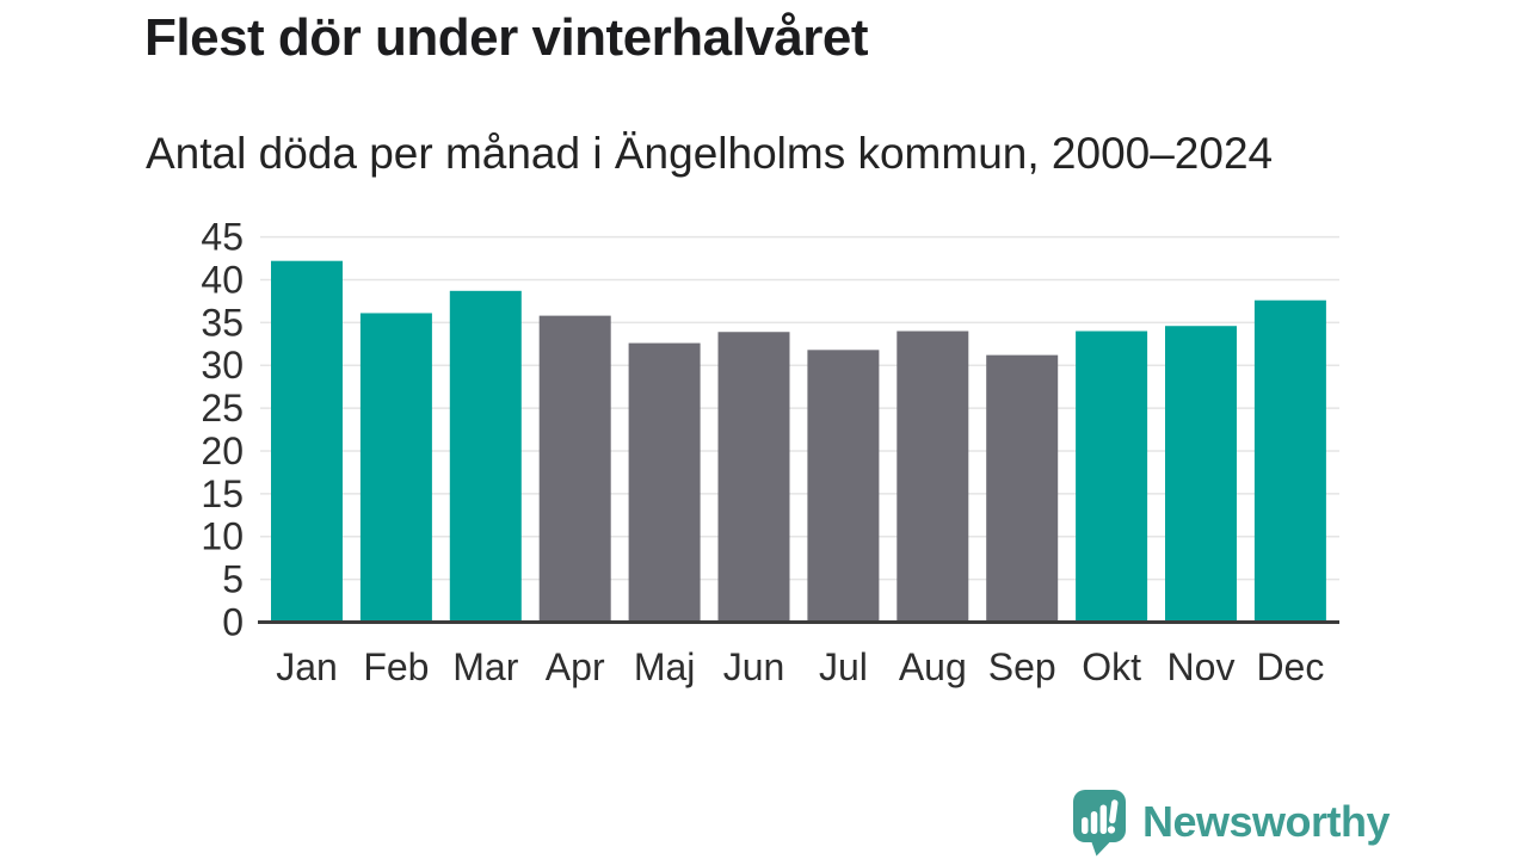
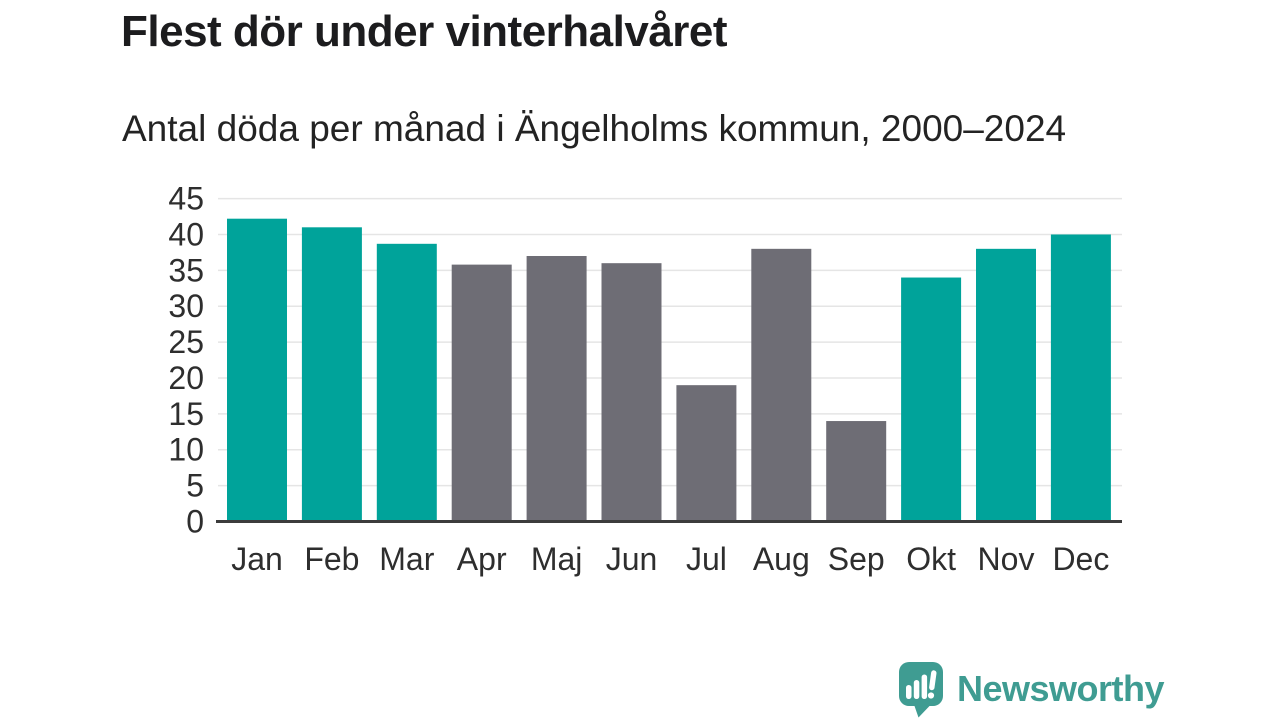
Feb: 36 -> 41
Maj: 33 -> 37
Jun: 34 -> 36
Jul: 32 -> 19
Aug: 34 -> 38
Sep: 31 -> 14
Nov: 35 -> 38
Dec: 38 -> 40
